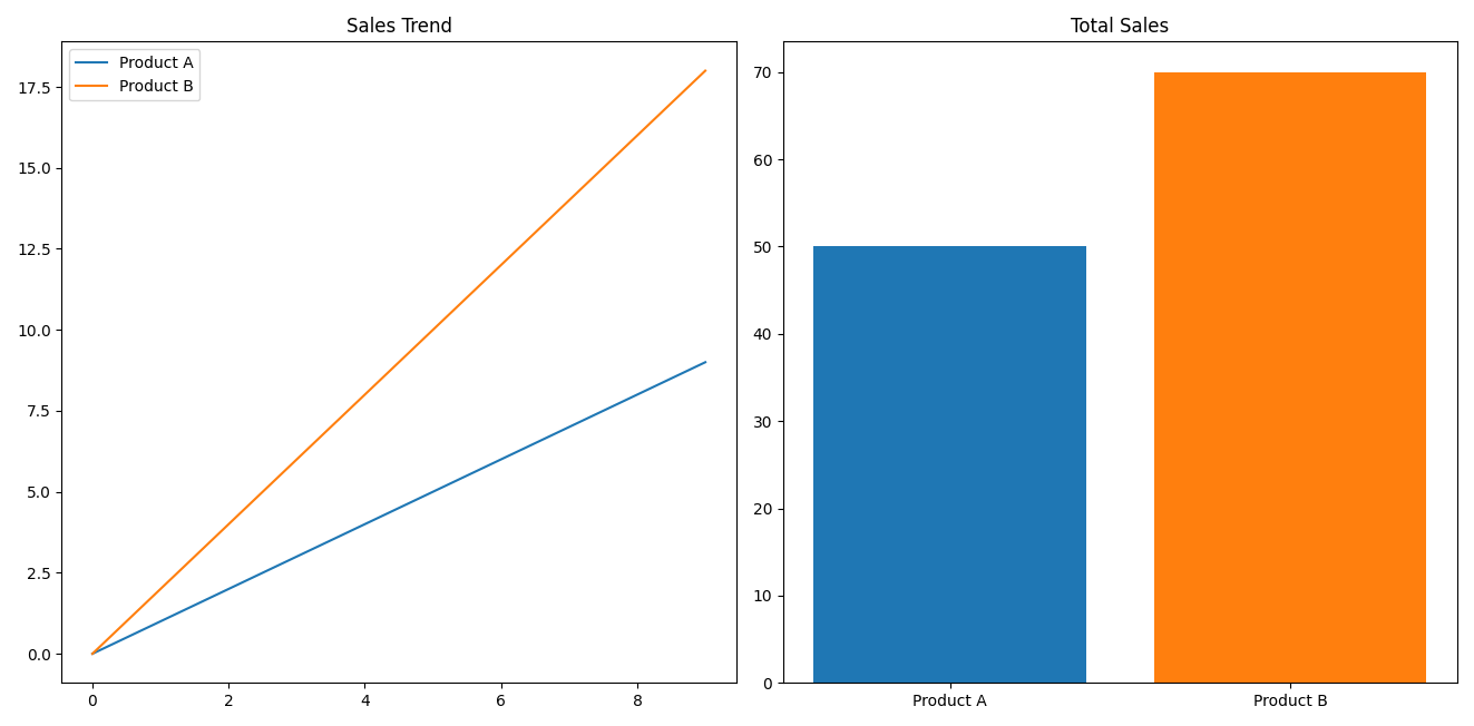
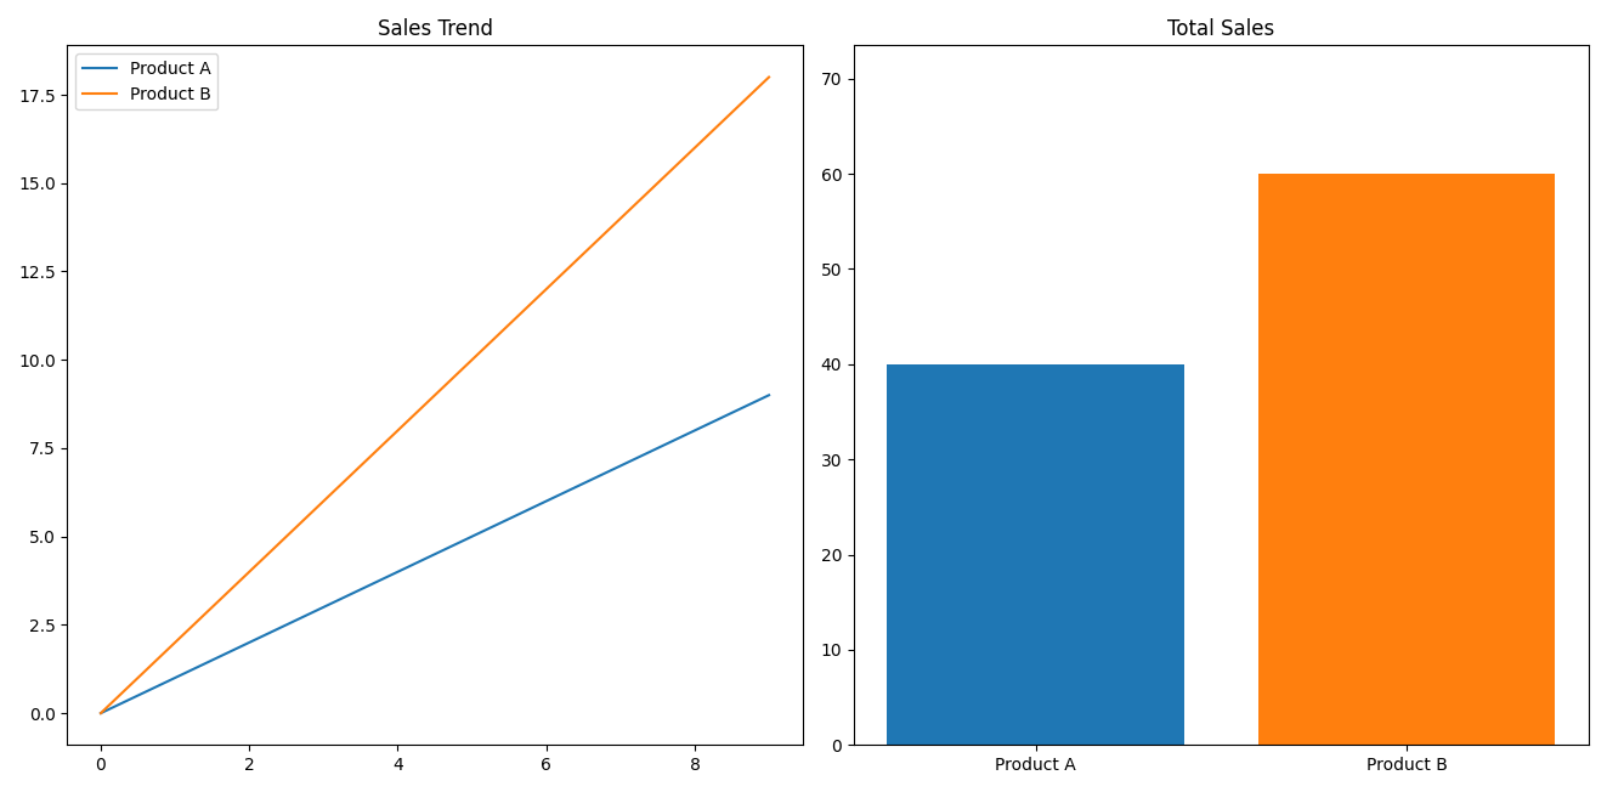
Total Sales/Product A: 50 -> 40
Total Sales/Product B: 70 -> 60
